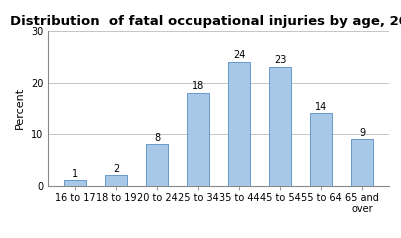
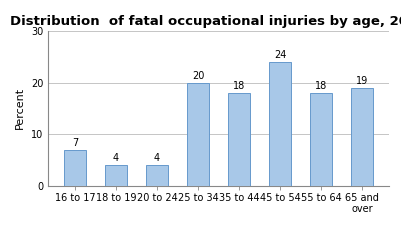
16 to 17: 1 -> 7
18 to 19: 2 -> 4
20 to 24: 8 -> 4
25 to 34: 18 -> 20
35 to 44: 24 -> 18
45 to 54: 23 -> 24
55 to 64: 14 -> 18
65 and over: 9 -> 19
